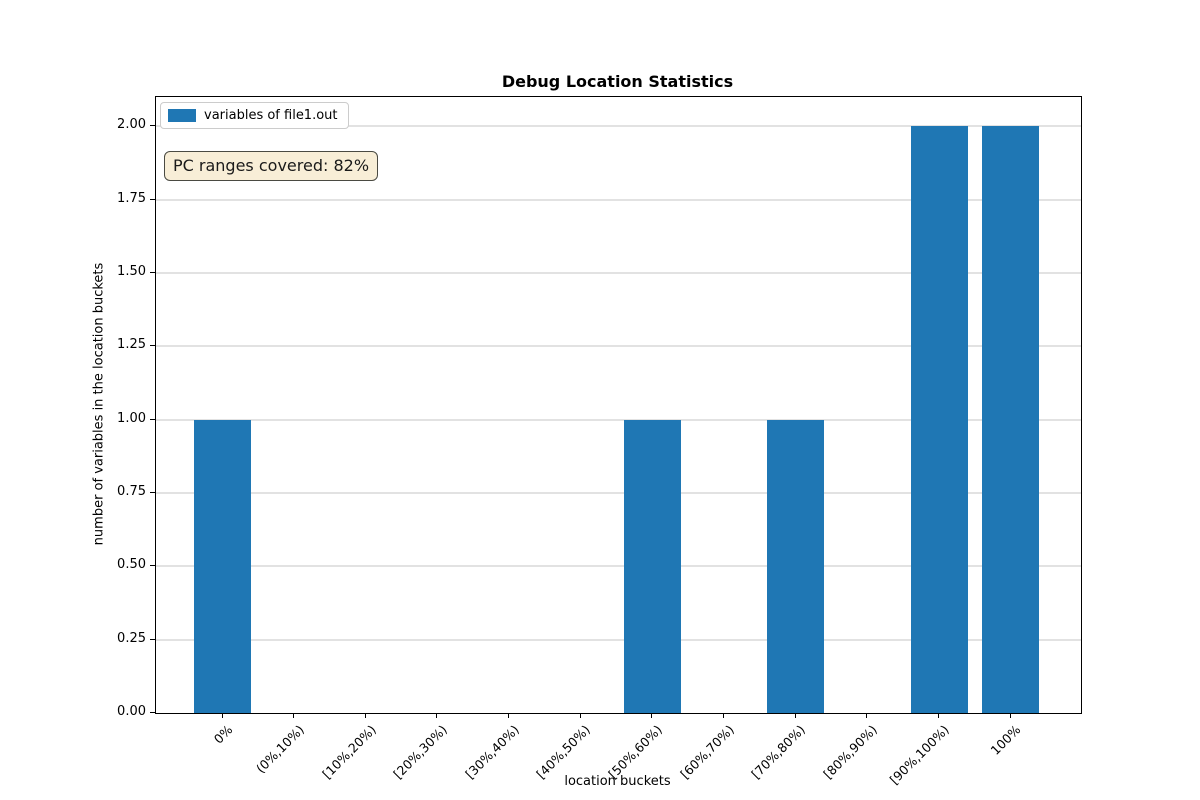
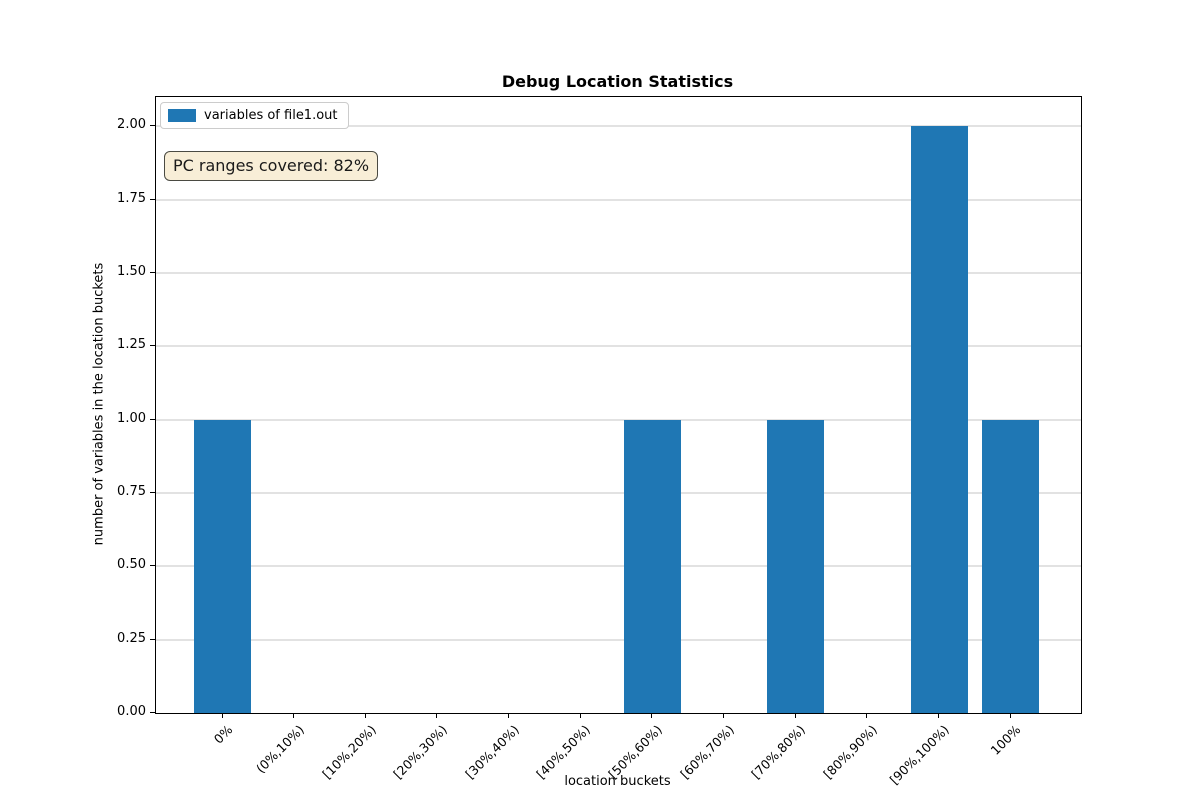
100%: 2 -> 1
